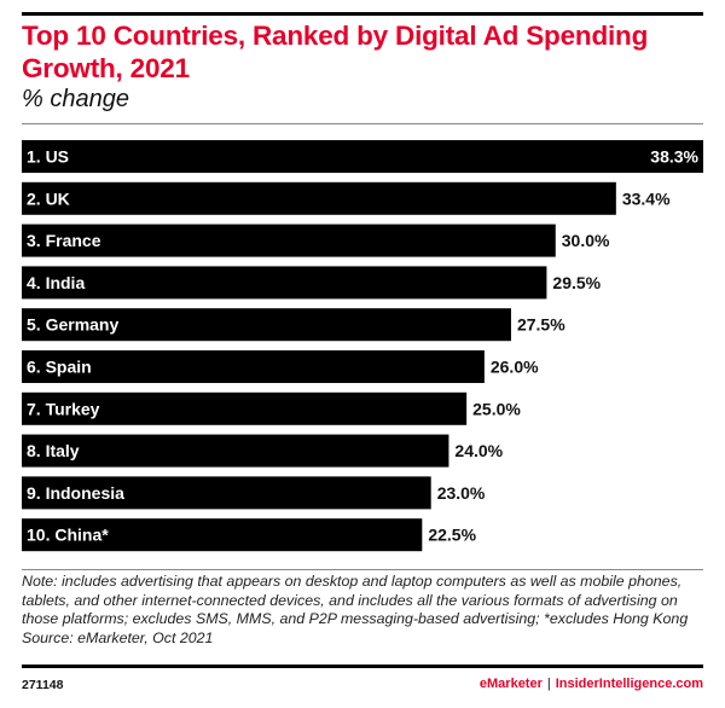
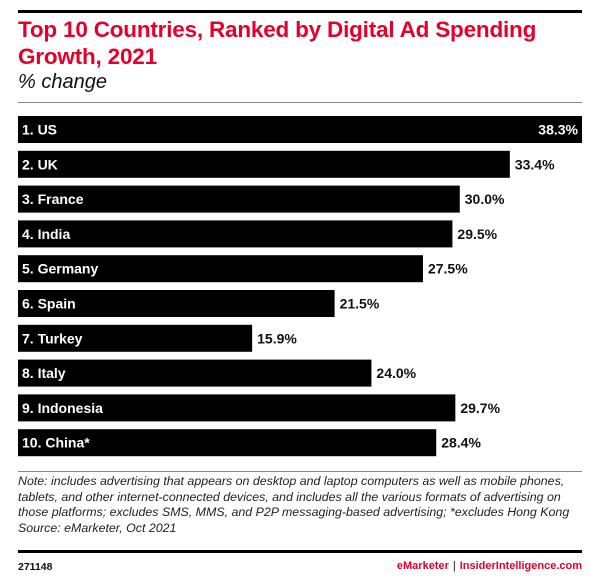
6. Spain: 26.0% -> 21.5%
7. Turkey: 25.0% -> 15.9%
9. Indonesia: 23.0% -> 29.7%
10. China*: 22.5% -> 28.4%
